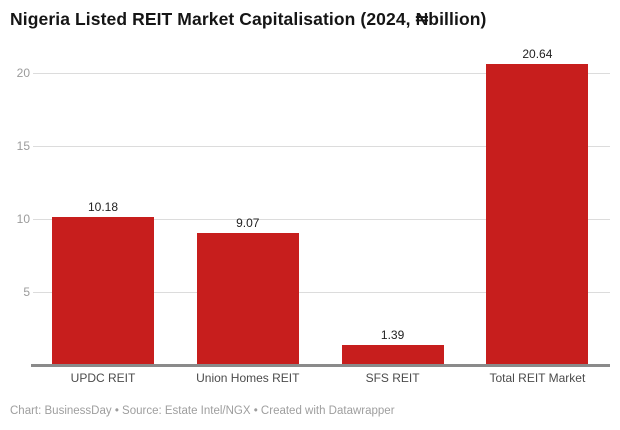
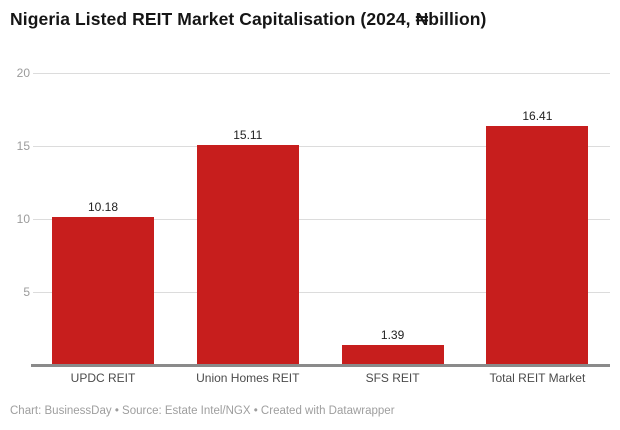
Union Homes REIT: 9.07 -> 15.11
Total REIT Market: 20.64 -> 16.41
